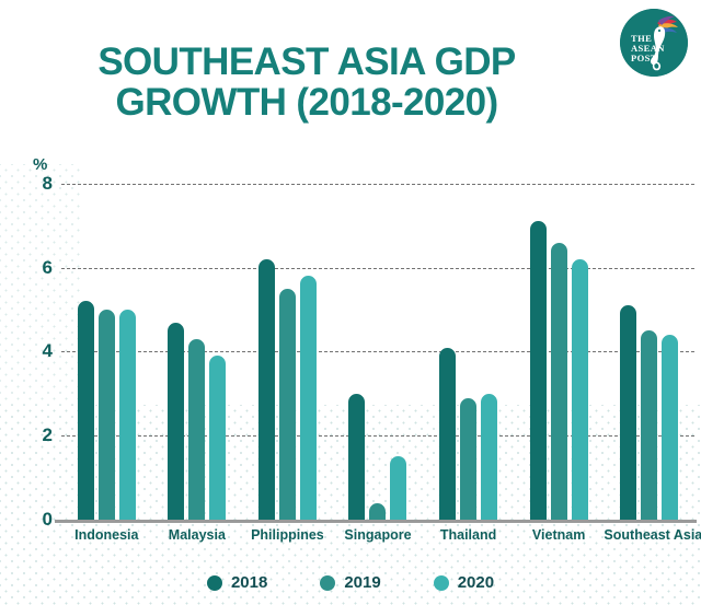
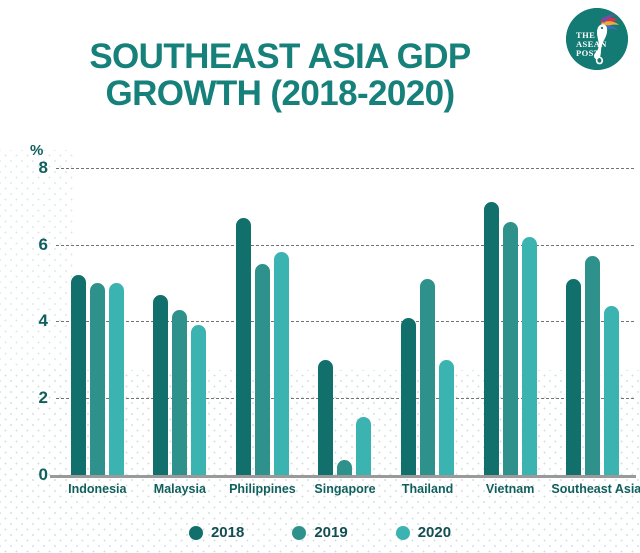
2018/Philippines: 6.2 -> 6.7
2019/Thailand: 2.9 -> 5.1
2019/Southeast Asia: 4.5 -> 5.7
